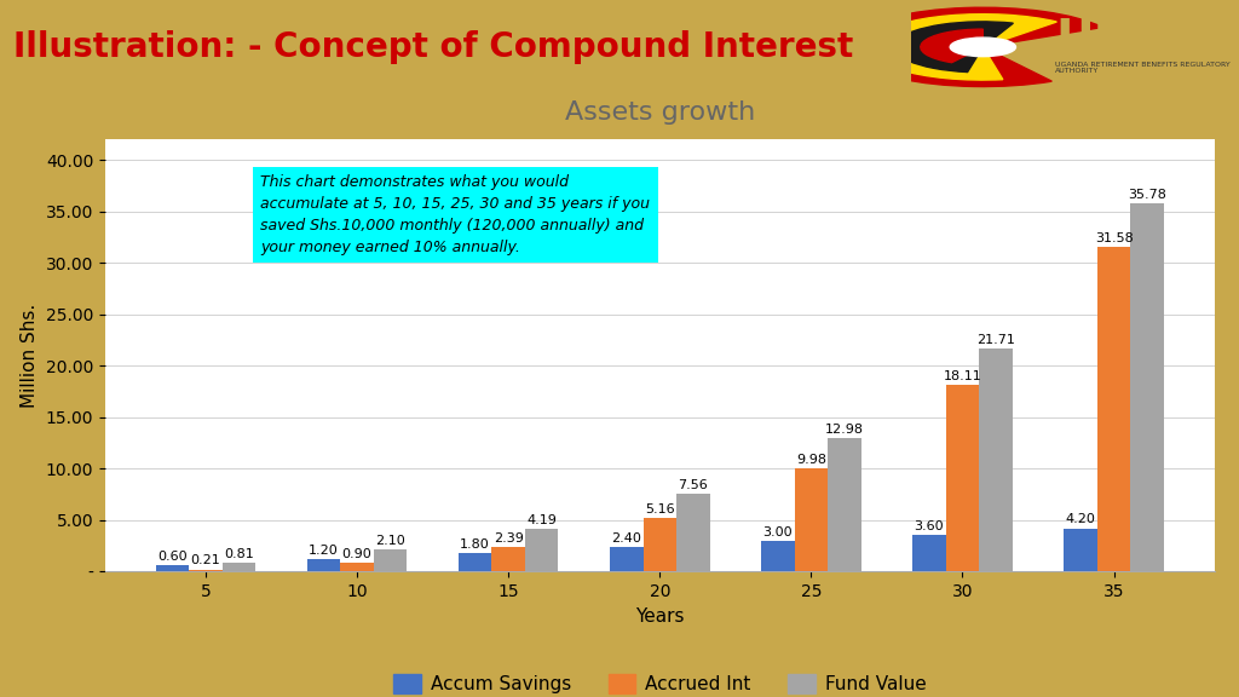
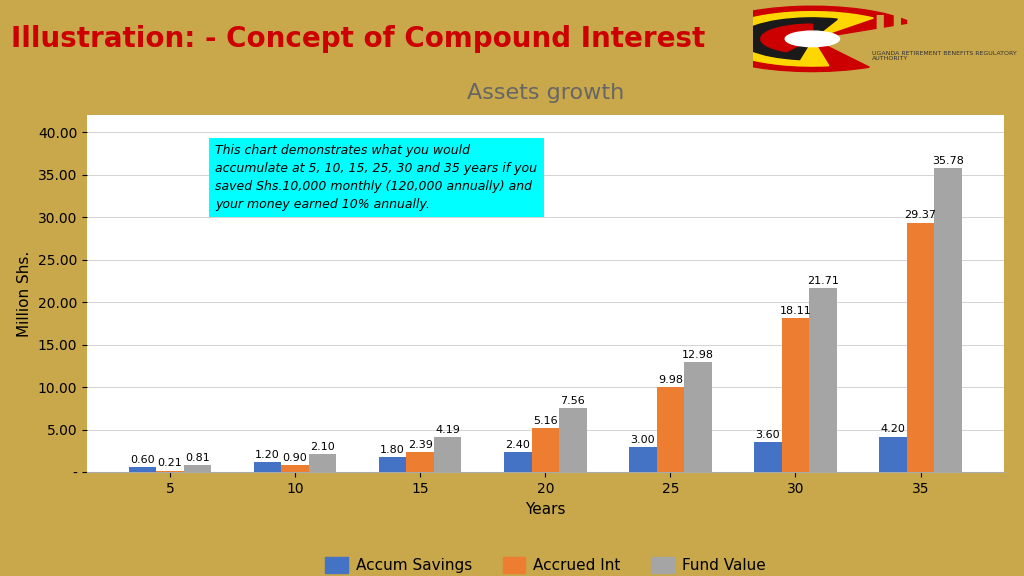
Accrued Int/35: 31.58 -> 29.37
